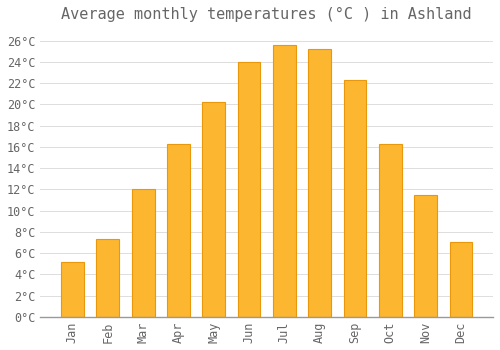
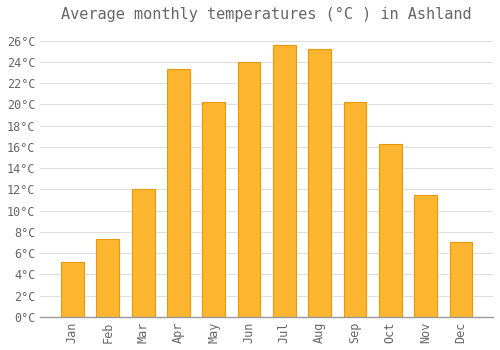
Apr: 16.3°C -> 23.3°C
Sep: 22.3°C -> 20.2°C
